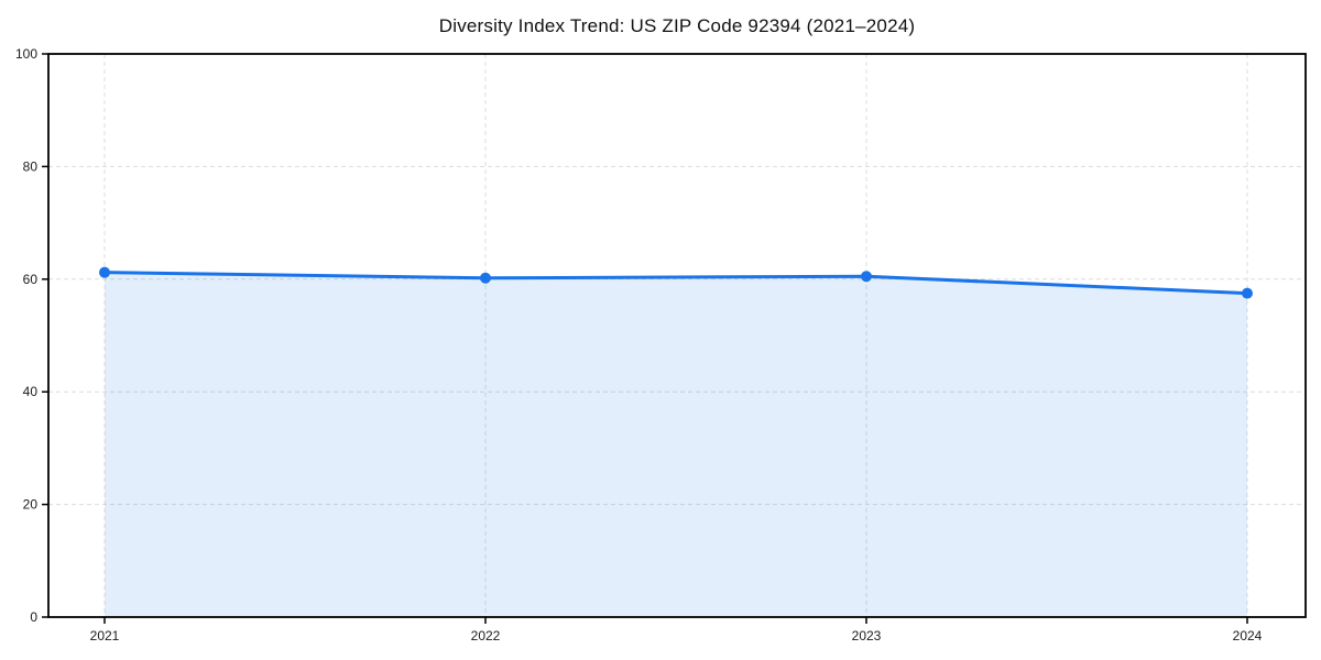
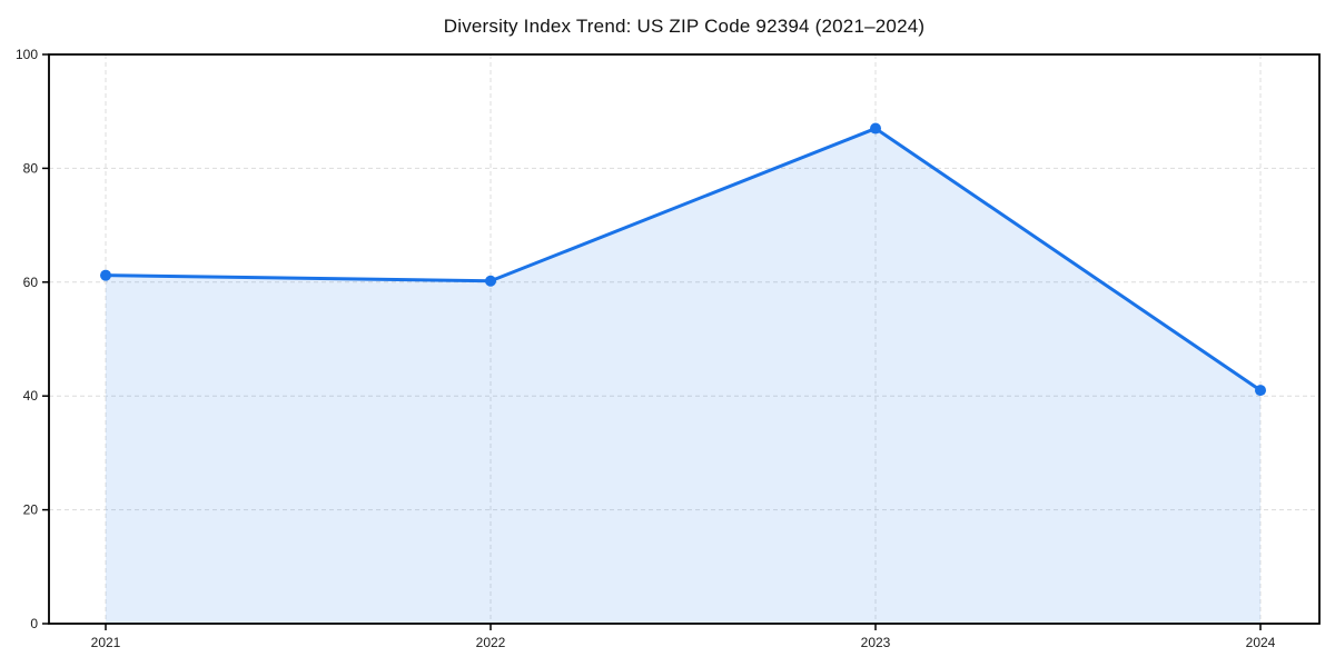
2023: 60 -> 87
2024: 58 -> 41
